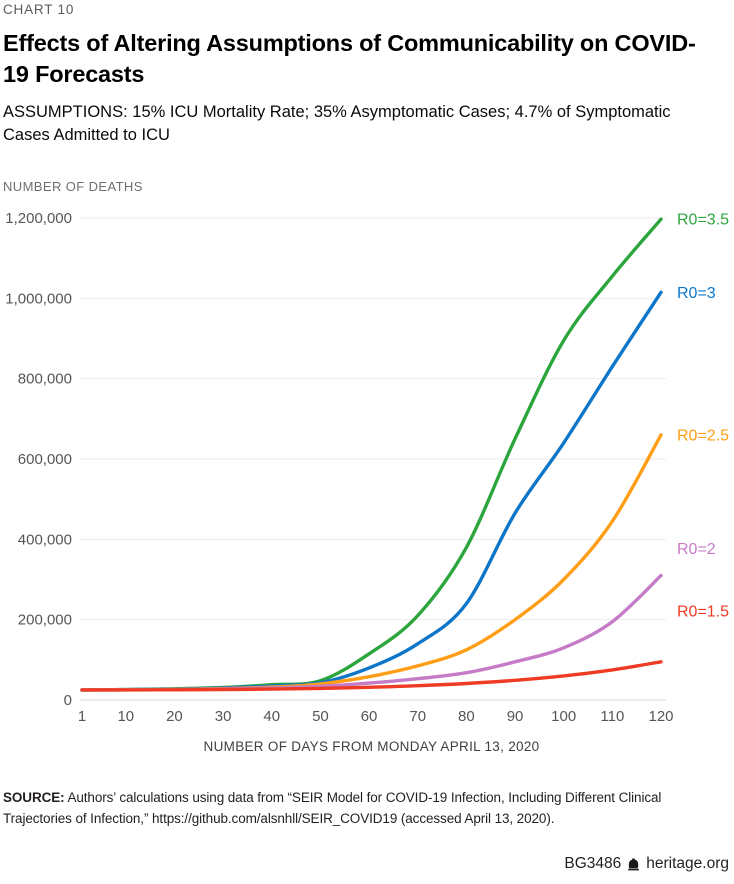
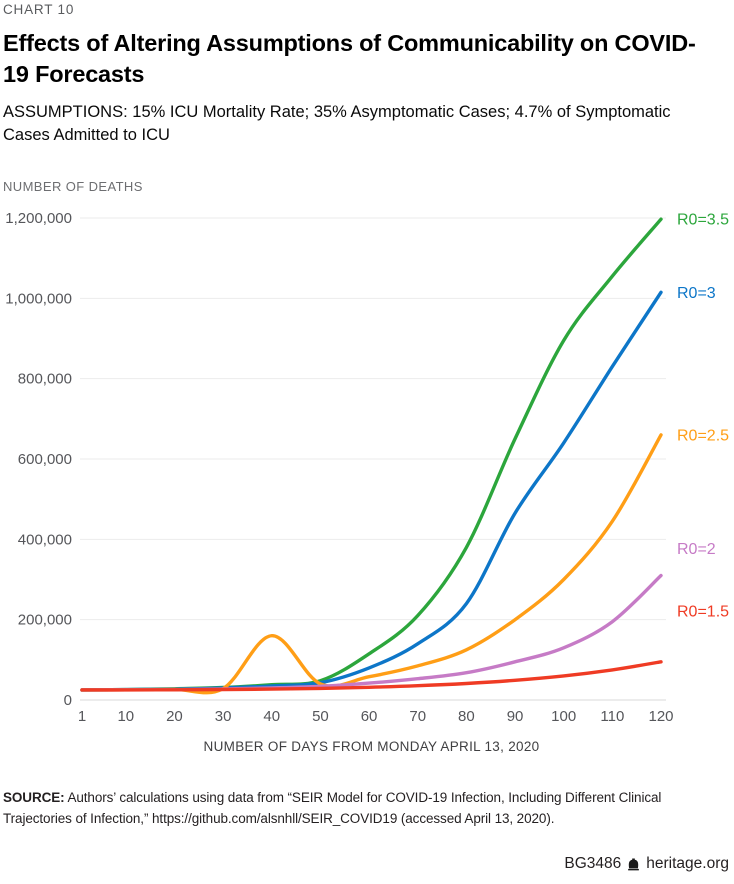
R0=2.5/40: 30000 -> 160000
